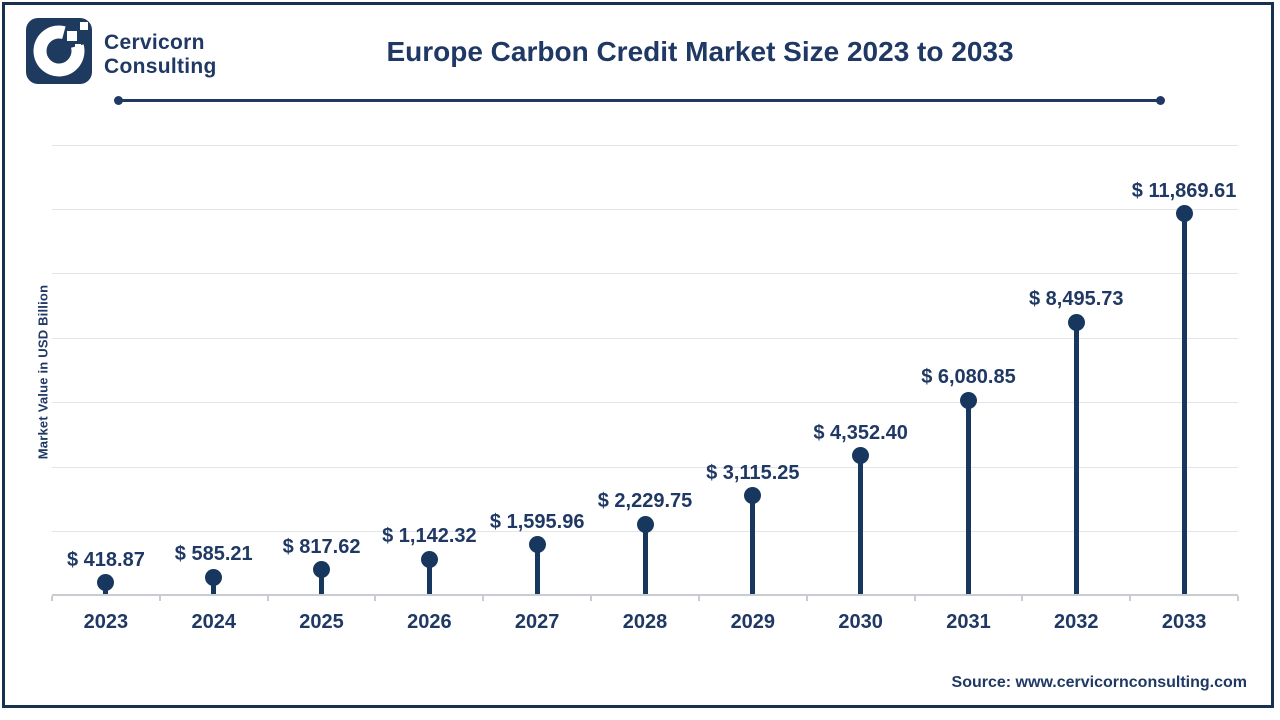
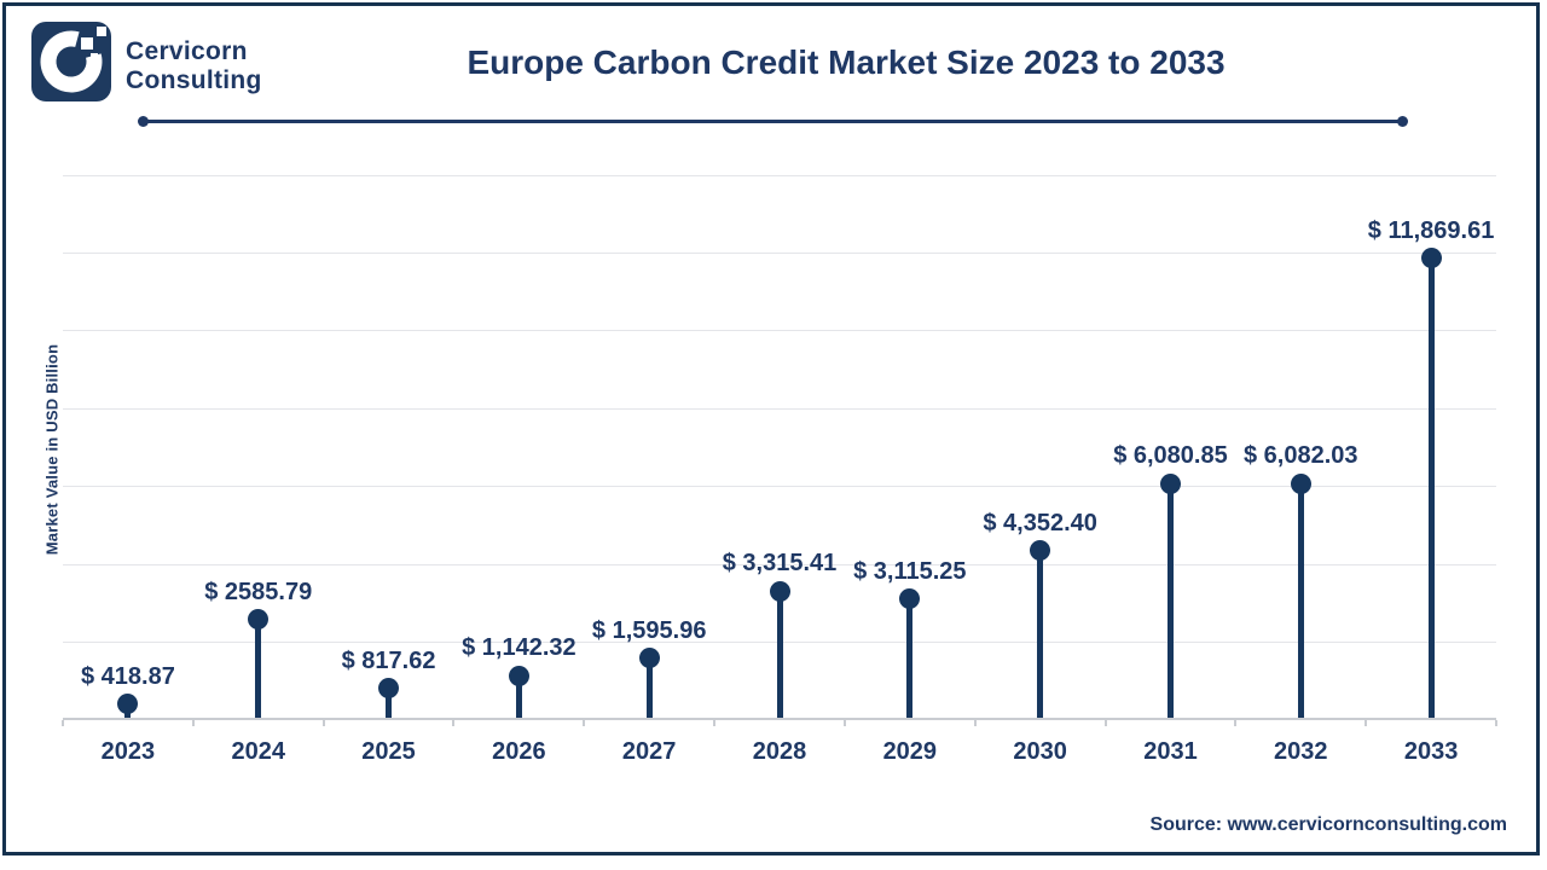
2024: 585.21 -> 2585.79
2028: 2,229.75 -> 3,315.41
2032: 8,495.73 -> 6,082.03
